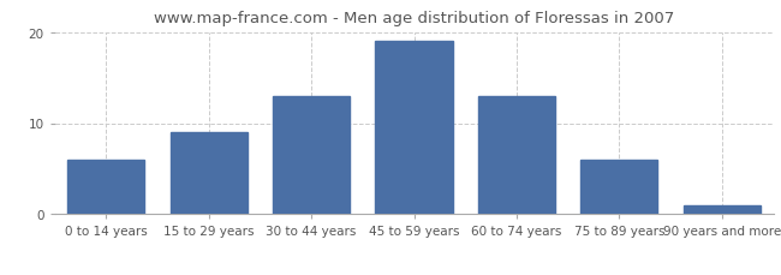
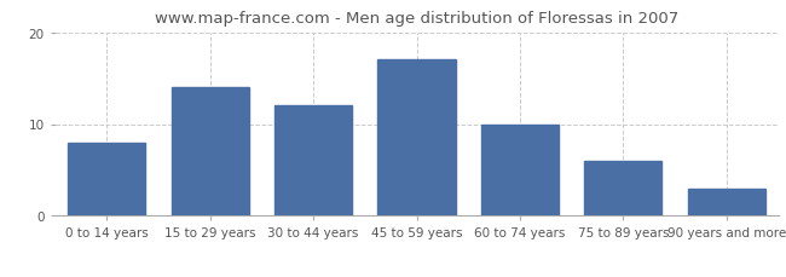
0 to 14 years: 6 -> 8
15 to 29 years: 9 -> 14
30 to 44 years: 13 -> 12
45 to 59 years: 19 -> 17
60 to 74 years: 13 -> 10
90 years and more: 1 -> 3
